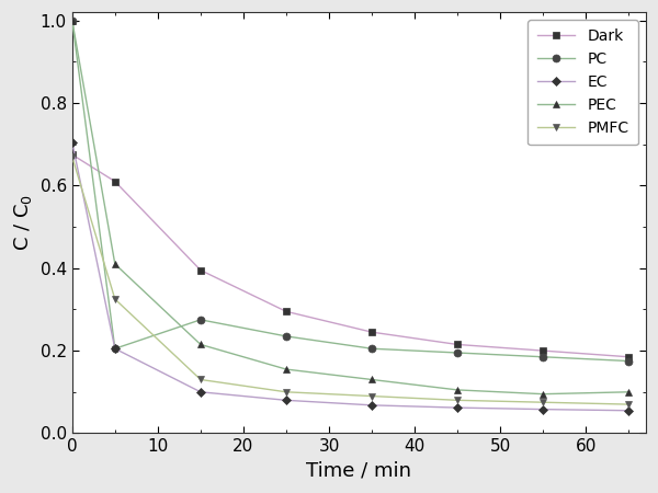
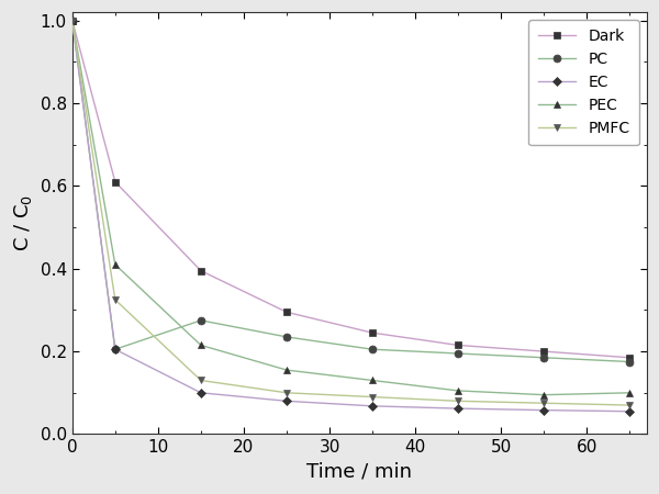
Dark/0: 0.675 -> 1.000
EC/0: 0.705 -> 1.000
PMFC/0: 0.670 -> 1.000
